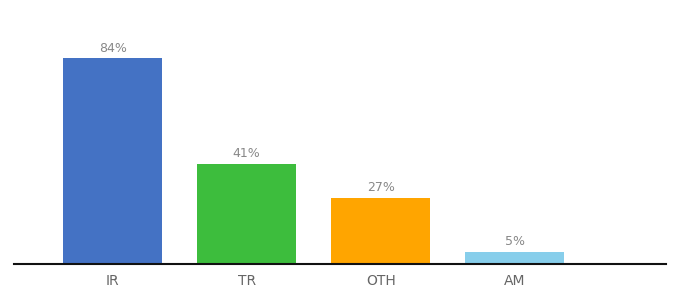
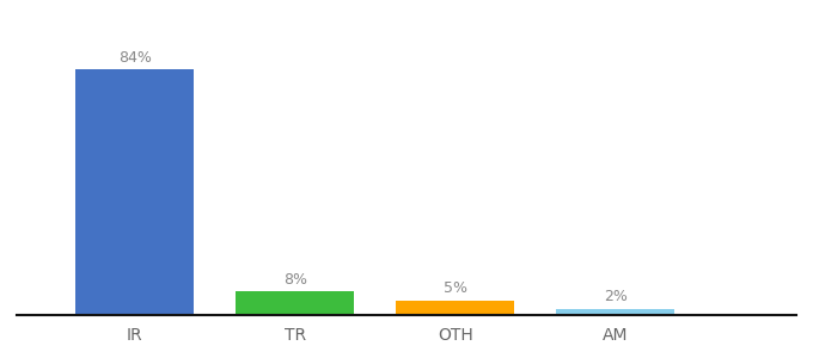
TR: 41% -> 8%
OTH: 27% -> 5%
AM: 5% -> 2%
